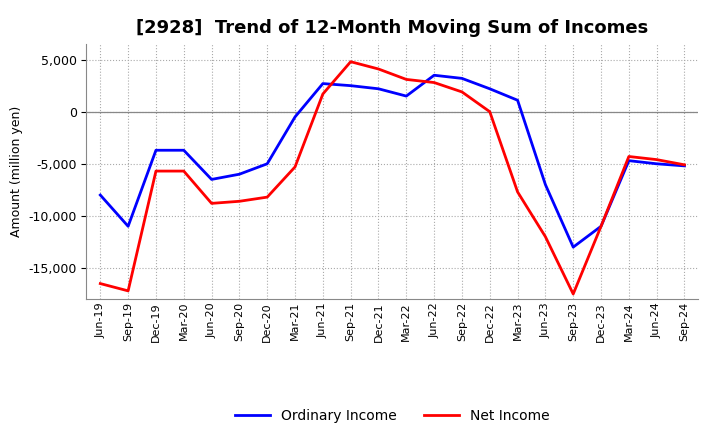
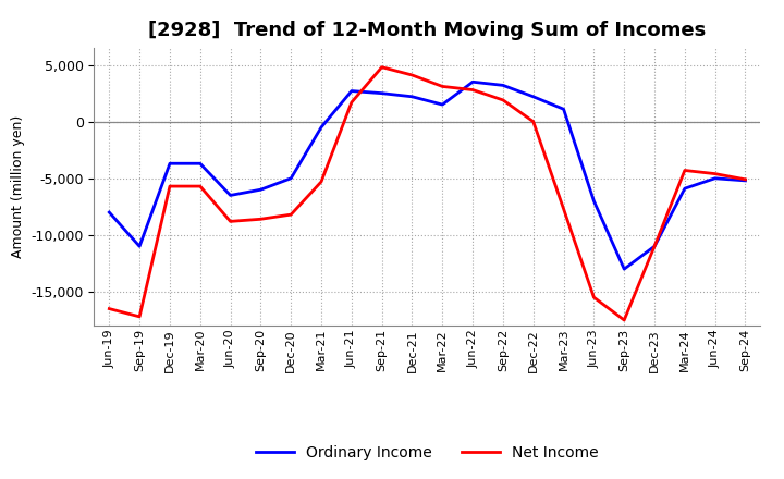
Net Income/Jun-23: -12,000 -> -15,500
Ordinary Income/Mar-24: -4,700 -> -5,900
